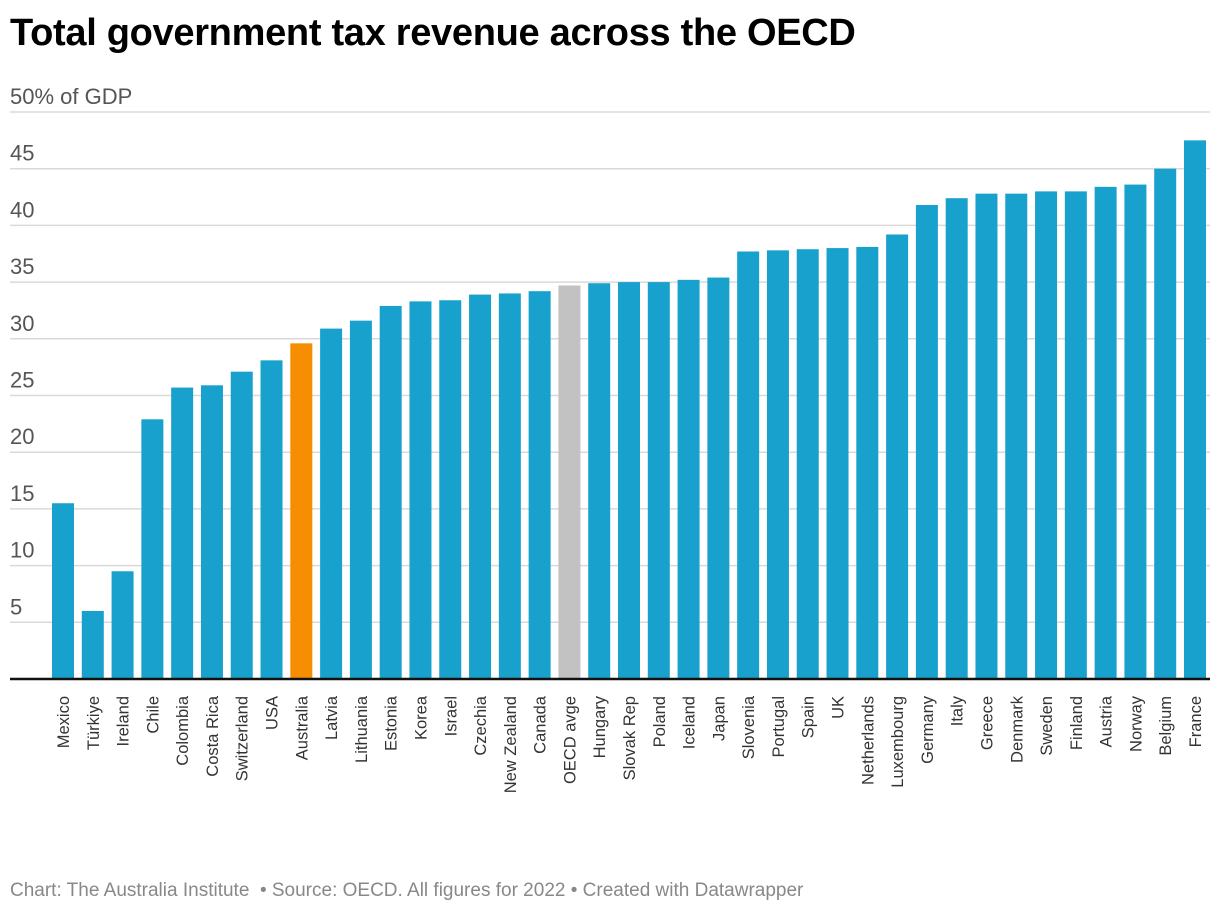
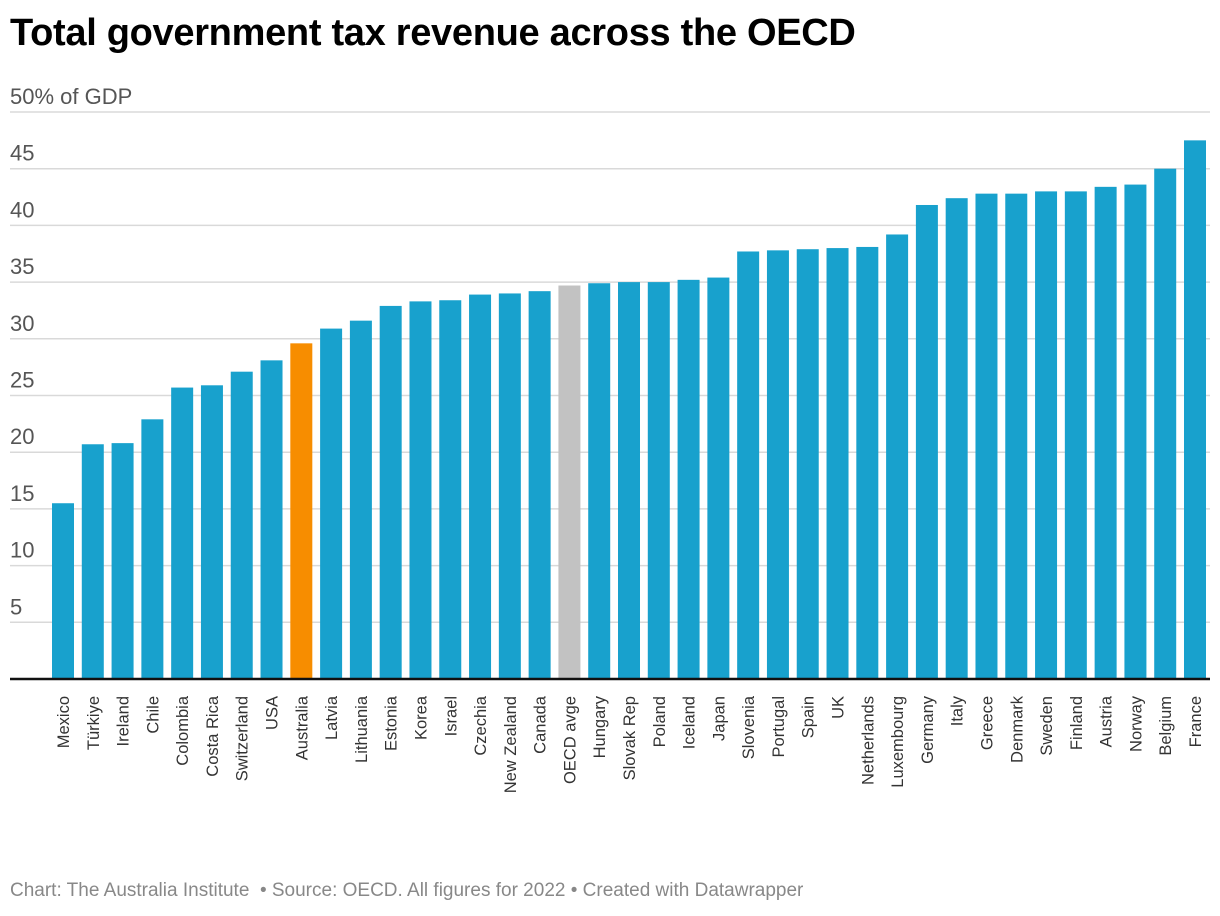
Türkiye: 6.0 -> 20.7
Ireland: 9.5 -> 20.8
